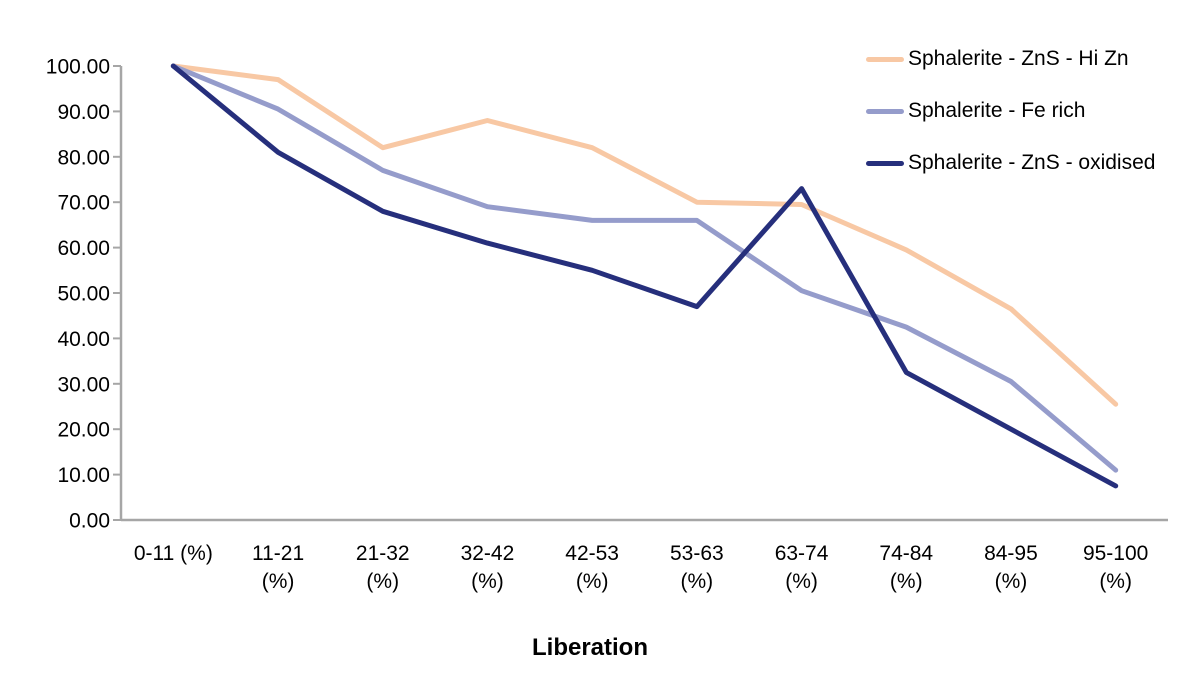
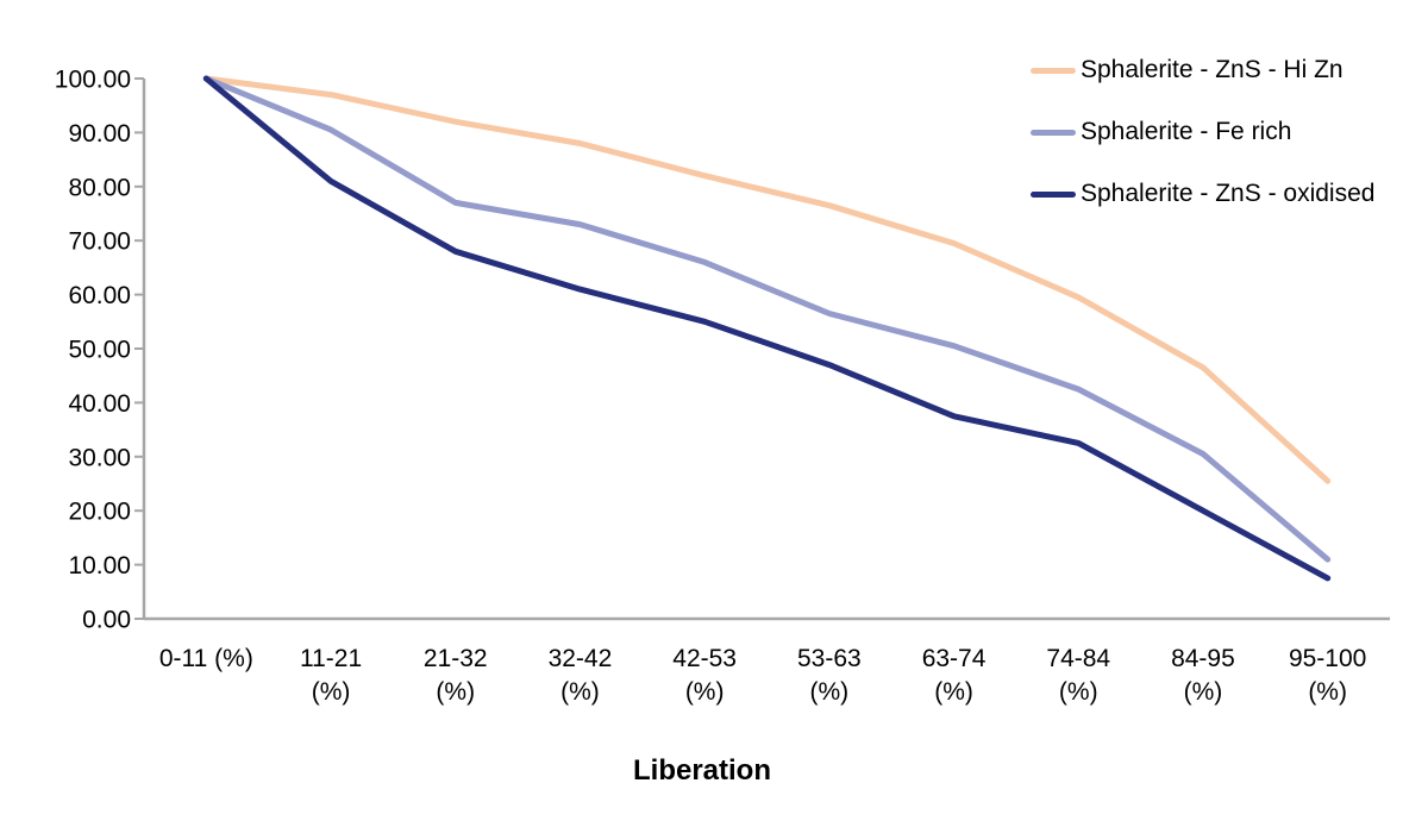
Sphalerite - ZnS - Hi Zn/21-32 (%): 82 -> 92
Sphalerite - Fe rich/32-42 (%): 69 -> 73
Sphalerite - ZnS - Hi Zn/53-63 (%): 70 -> 76
Sphalerite - Fe rich/53-63 (%): 66 -> 56
Sphalerite - ZnS - oxidised/63-74 (%): 73 -> 38
